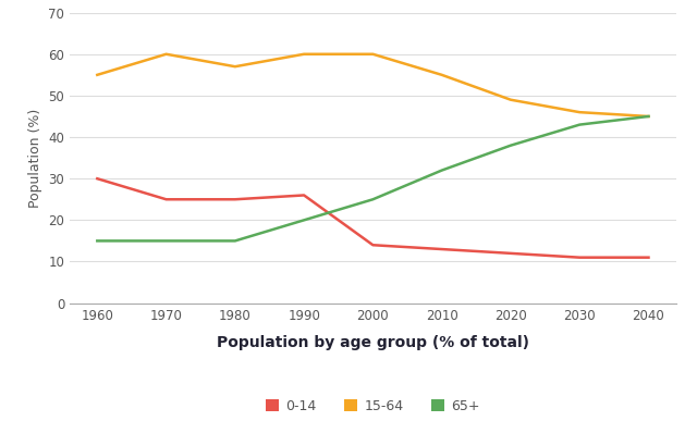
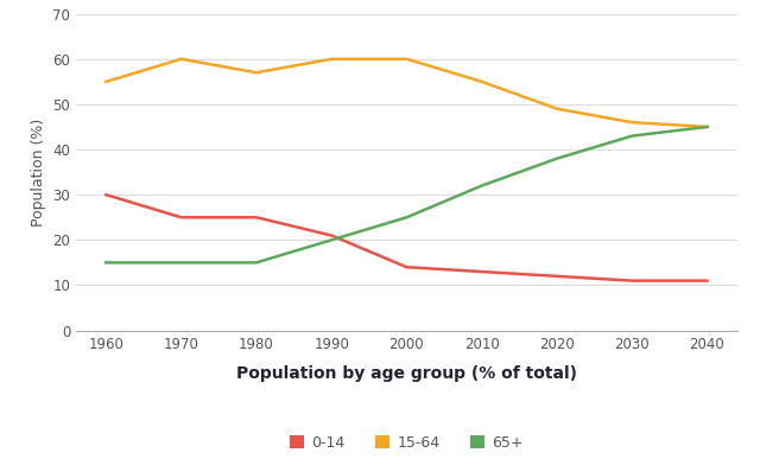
0-14/1990: 26 -> 21
